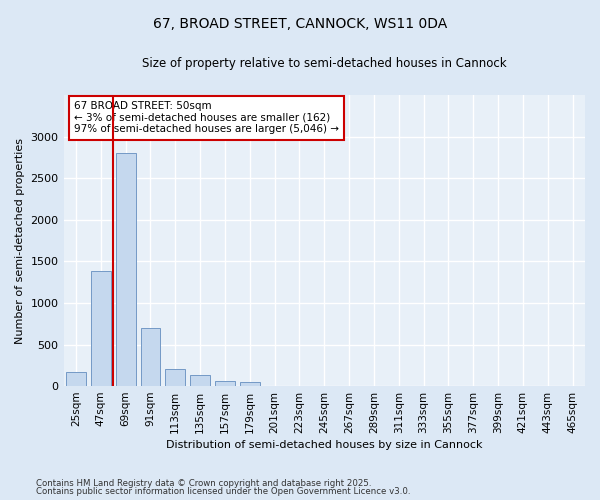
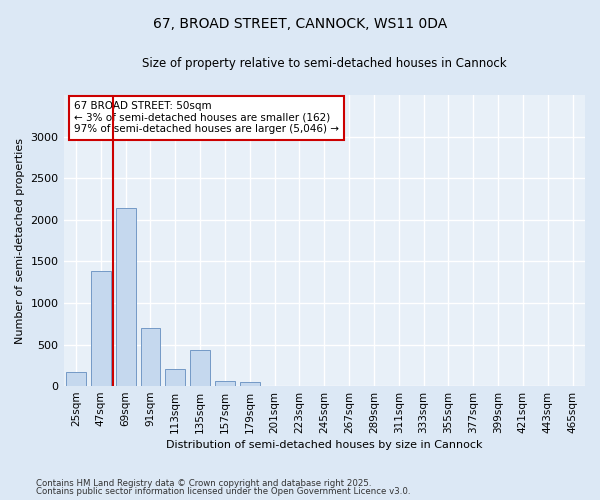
69sqm: 2800 -> 2140
135sqm: 130 -> 440
